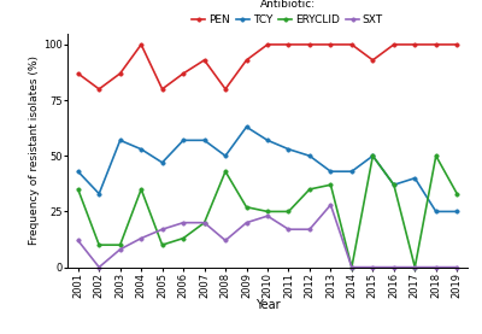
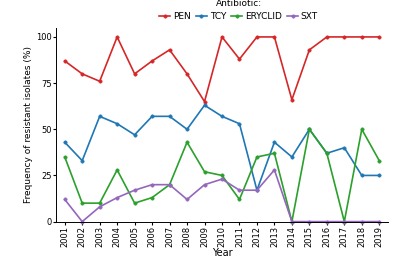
PEN/2003: 87 -> 76
ERYCLID/2004: 35 -> 28
PEN/2009: 93 -> 65
PEN/2011: 100 -> 88
ERYCLID/2011: 25 -> 12
TCY/2012: 50 -> 17
PEN/2014: 100 -> 66
TCY/2014: 43 -> 35
